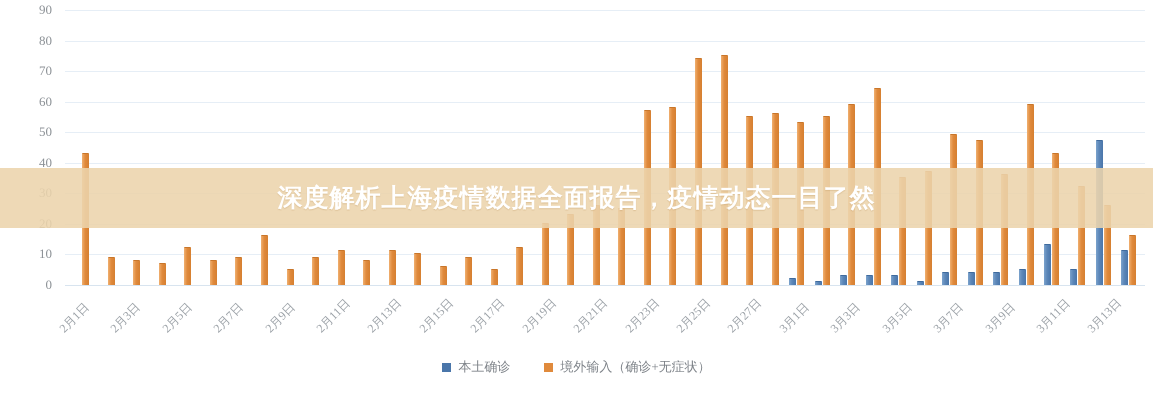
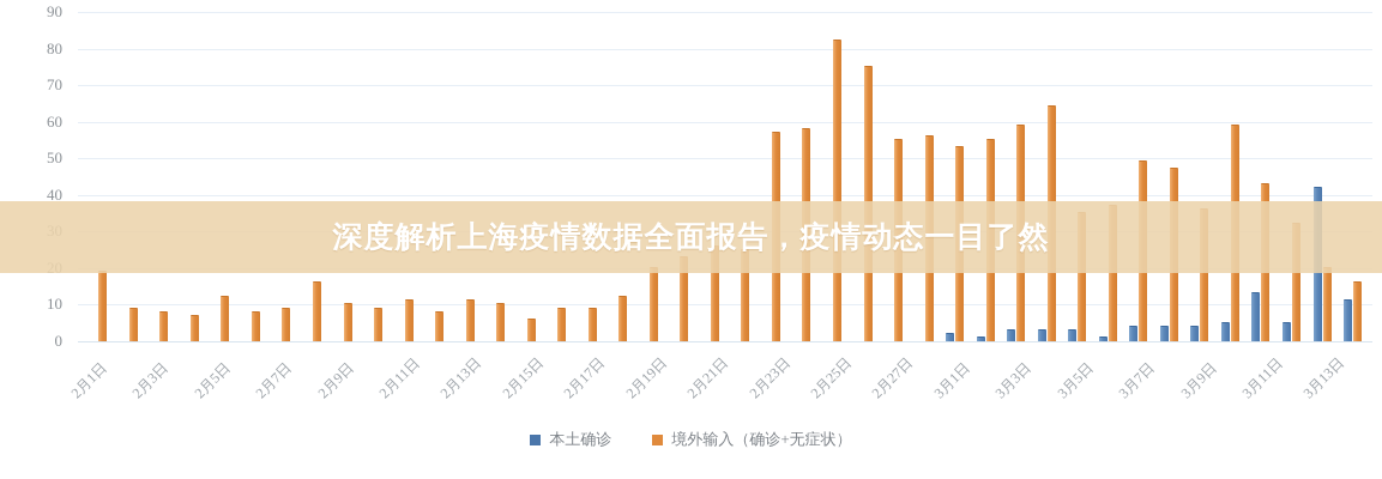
境外输入（确诊+无症状）/2月1日: 43 -> 19
境外输入（确诊+无症状）/2月9日: 5 -> 10
境外输入（确诊+无症状）/2月17日: 5 -> 9
境外输入（确诊+无症状）/2月25日: 74 -> 82
本土确诊/3月13日: 47 -> 42
境外输入（确诊+无症状）/3月13日: 26 -> 20
